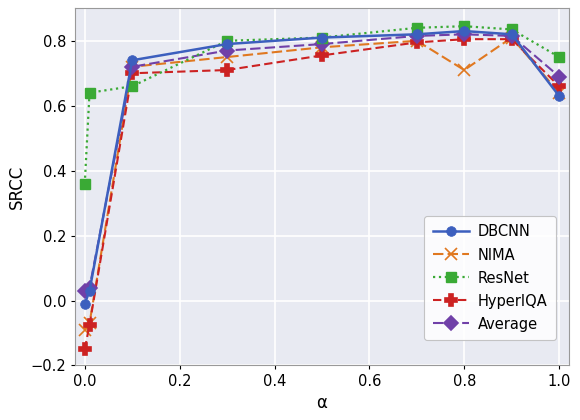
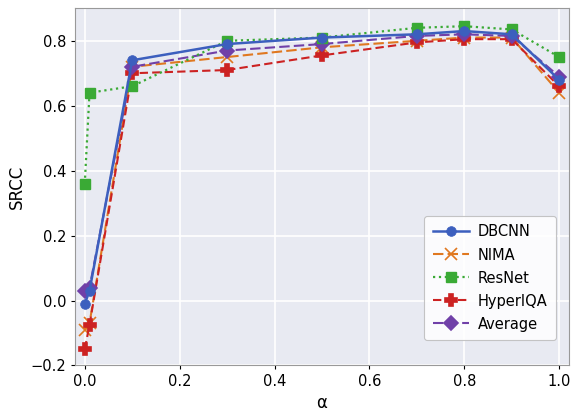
NIMA/0.8: 0.71 -> 0.81
DBCNN/1.0: 0.63 -> 0.68
